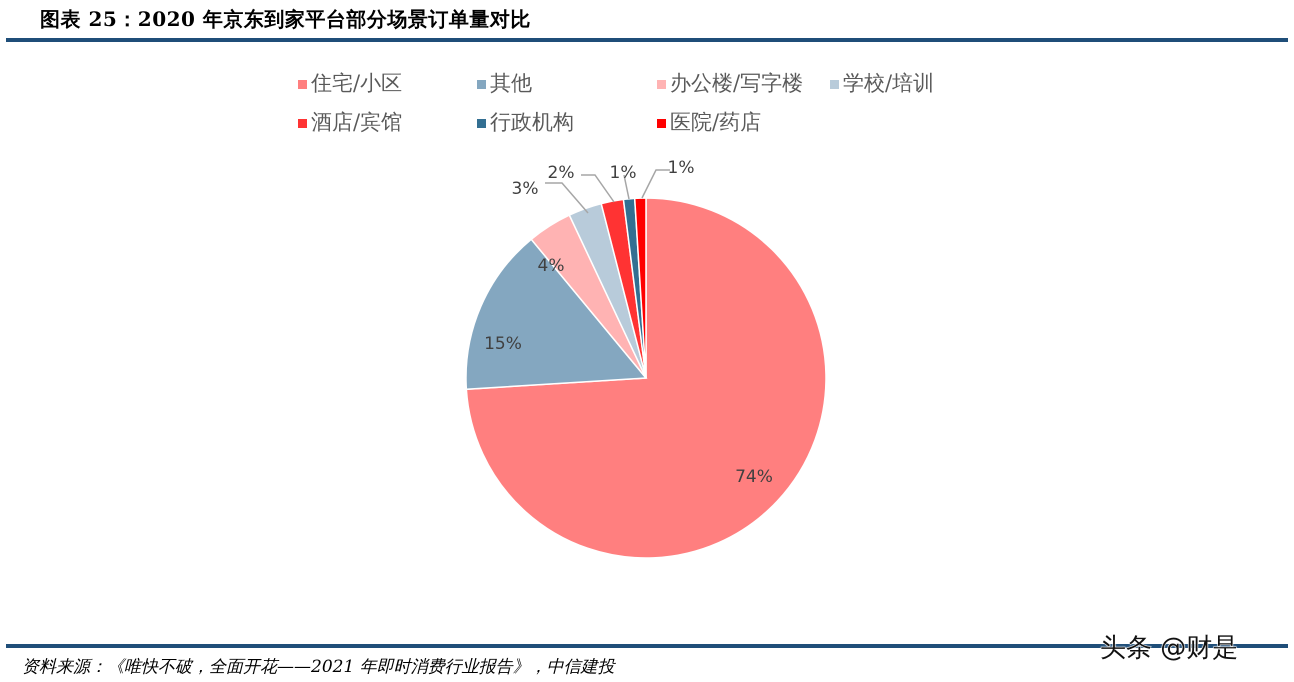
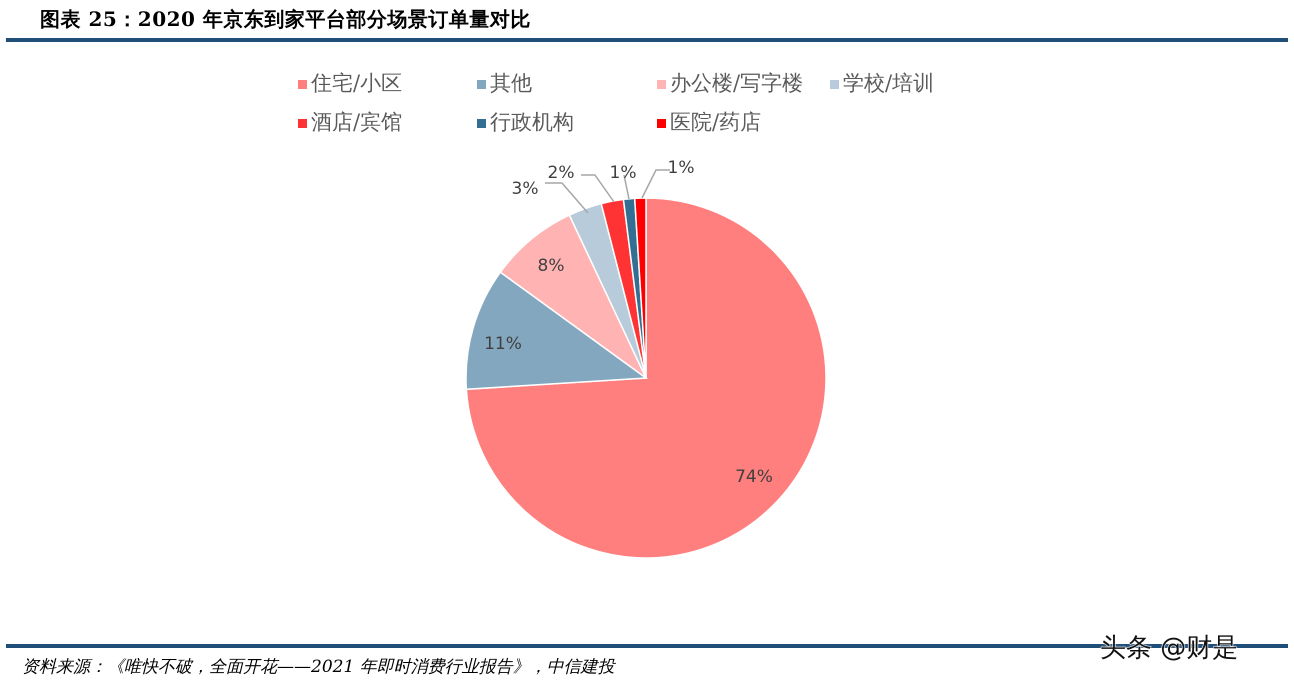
其他: 15% -> 11%
办公楼/写字楼: 4% -> 8%
